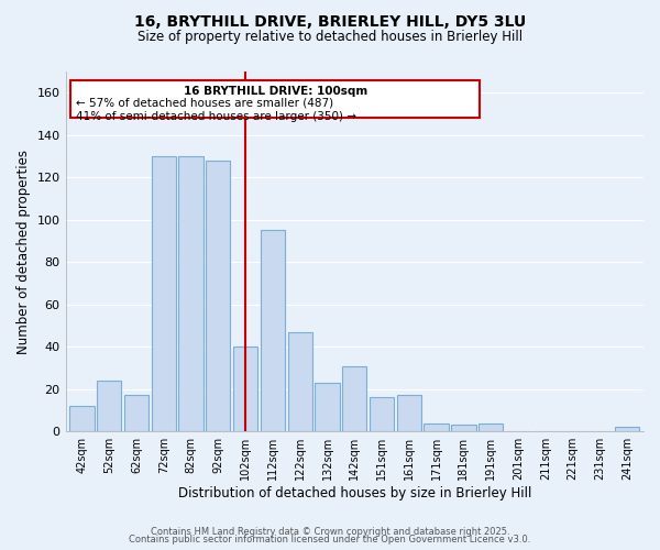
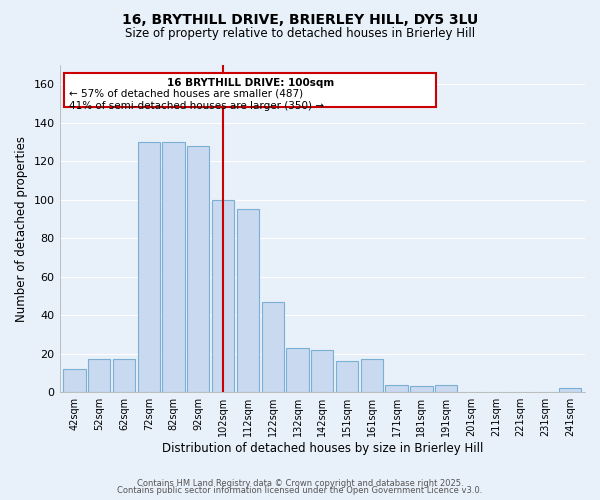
52sqm: 24 -> 17
102sqm: 40 -> 100
142sqm: 31 -> 22
